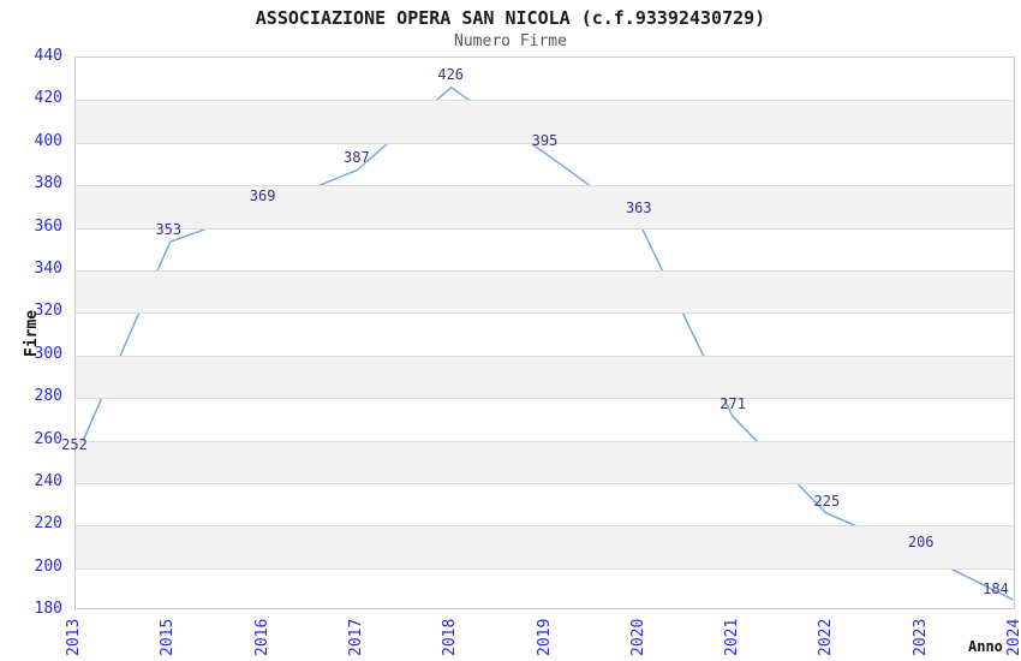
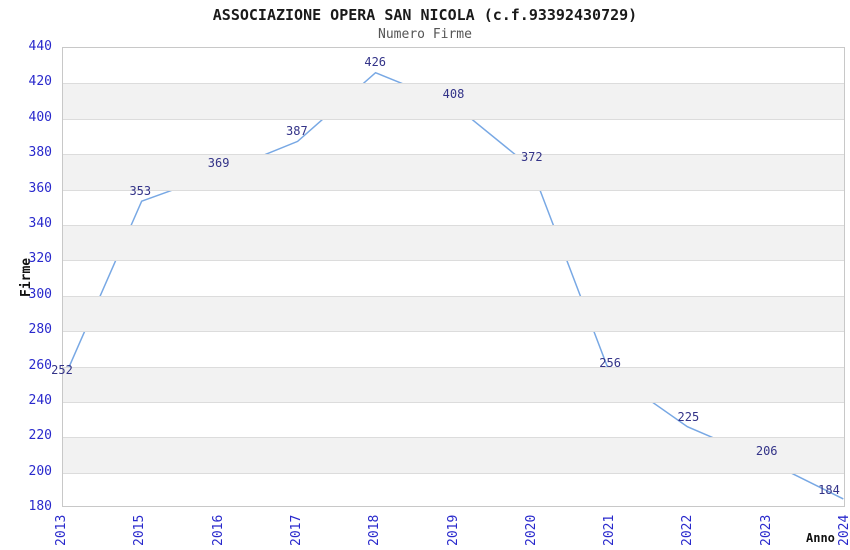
2019: 395 -> 408
2020: 363 -> 372
2021: 271 -> 256
